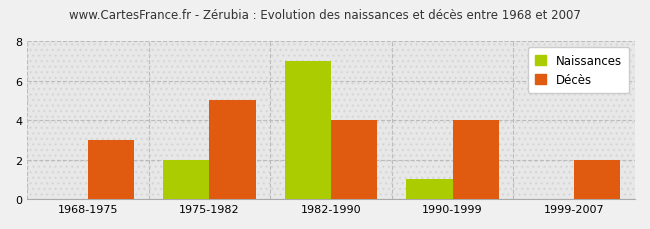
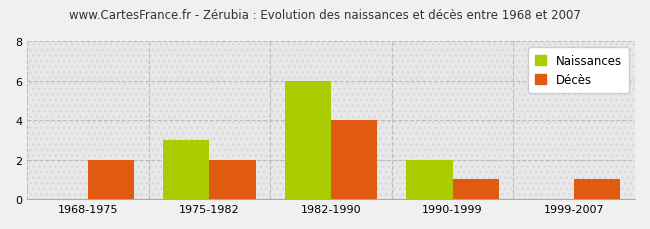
Décès/1968-1975: 3 -> 2
Naissances/1975-1982: 2 -> 3
Décès/1975-1982: 5 -> 2
Naissances/1982-1990: 7 -> 6
Naissances/1990-1999: 1 -> 2
Décès/1990-1999: 4 -> 1
Décès/1999-2007: 2 -> 1
